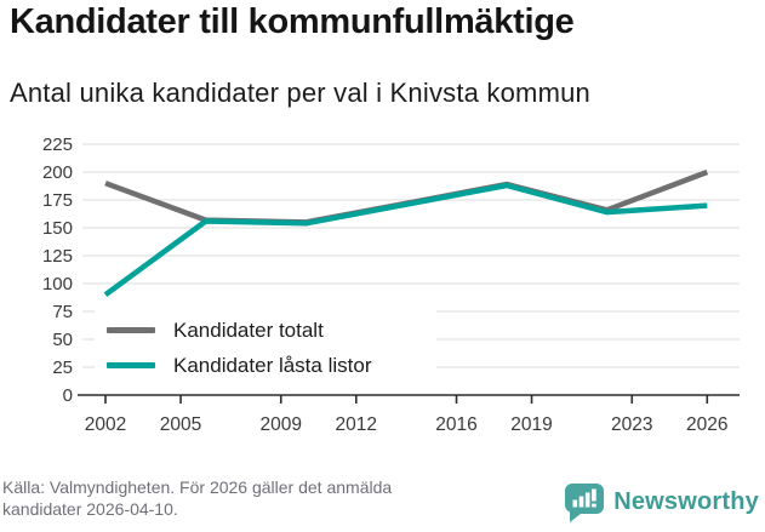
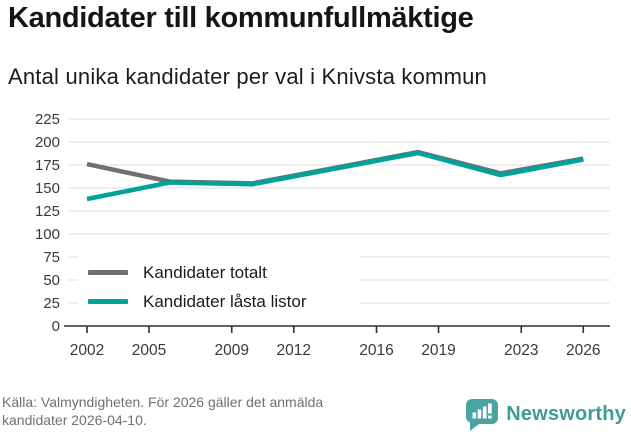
Kandidater totalt/2002: 190 -> 180
Kandidater låsta listor/2002: 90 -> 140
Kandidater totalt/2026: 200 -> 180
Kandidater låsta listor/2026: 170 -> 180
